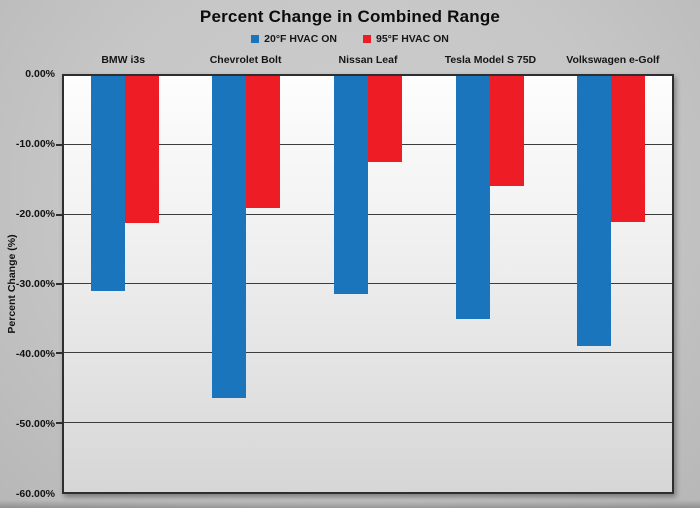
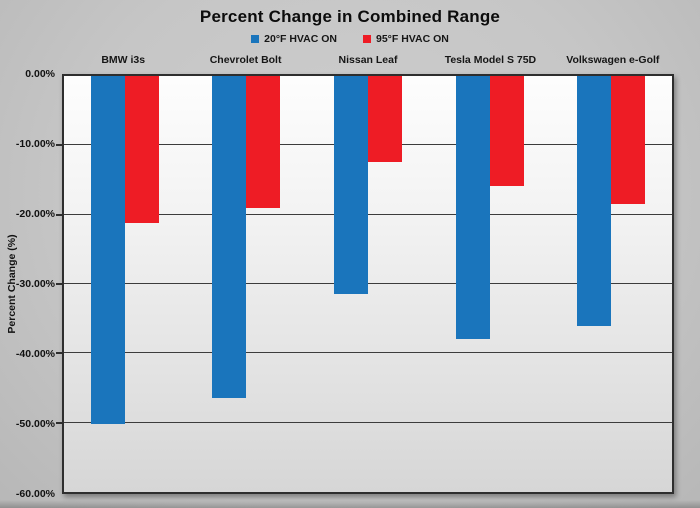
20°F HVAC ON/BMW i3s: -31% -> -50%
20°F HVAC ON/Tesla Model S 75D: -35% -> -38%
20°F HVAC ON/Volkswagen e-Golf: -39% -> -36%
95°F HVAC ON/Volkswagen e-Golf: -21% -> -18%
